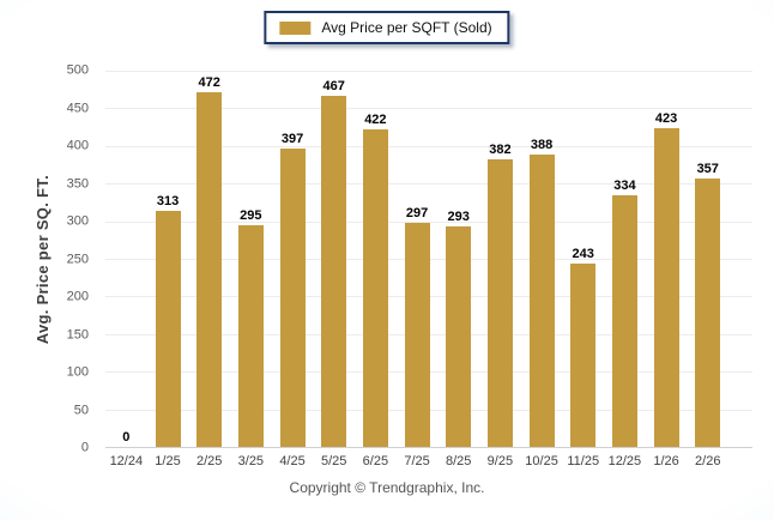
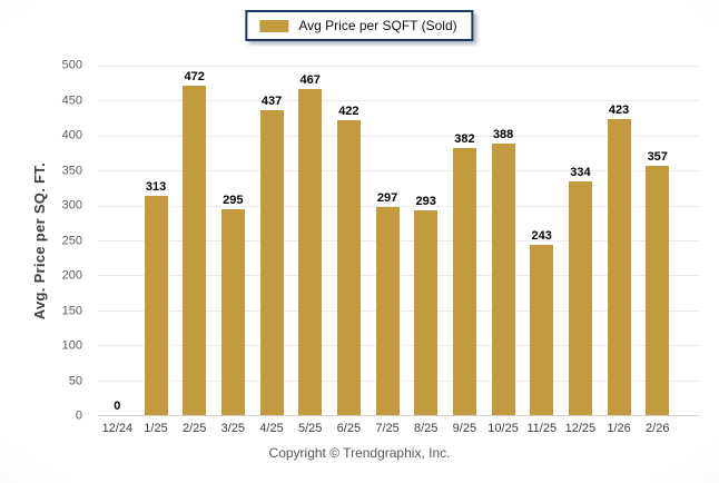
4/25: 397 -> 437
